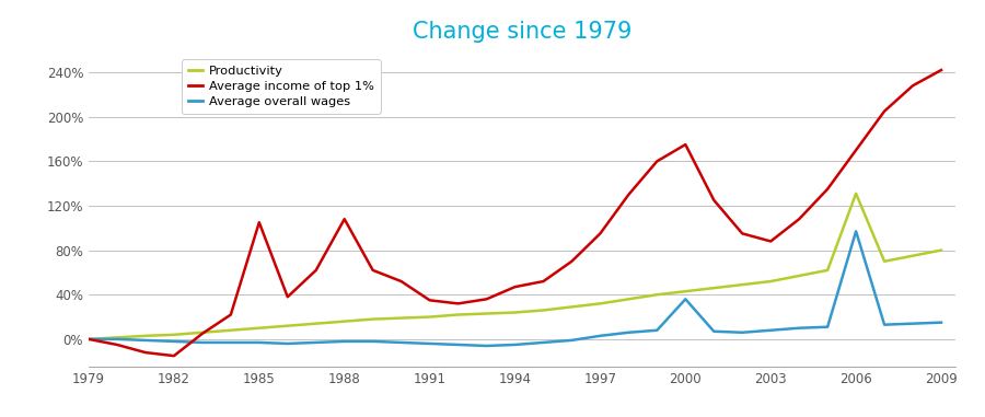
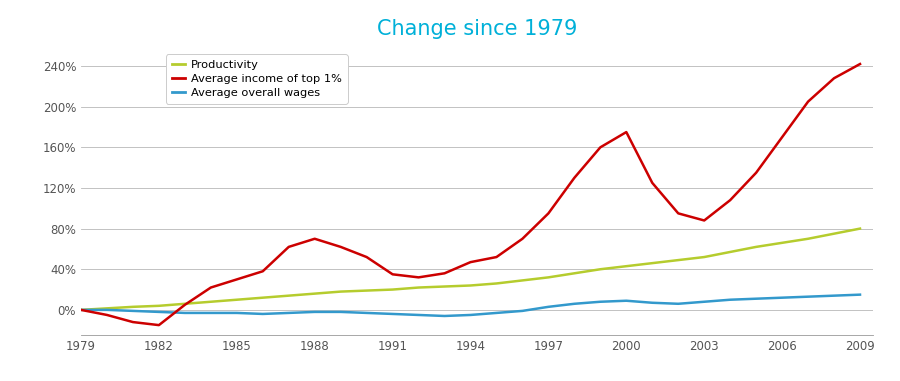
Average income of top 1%/1985: 105% -> 30%
Average income of top 1%/1988: 108% -> 70%
Average overall wages/2000: 36% -> 9%
Productivity/2006: 131% -> 66%
Average overall wages/2006: 97% -> 12%
